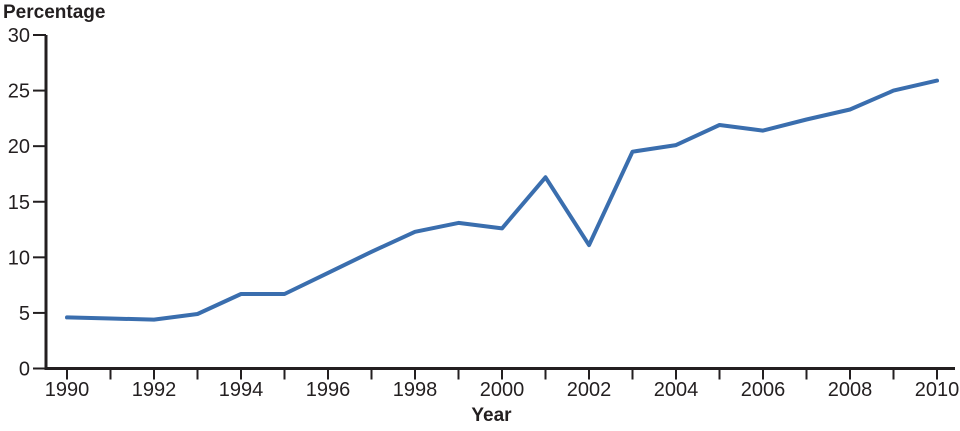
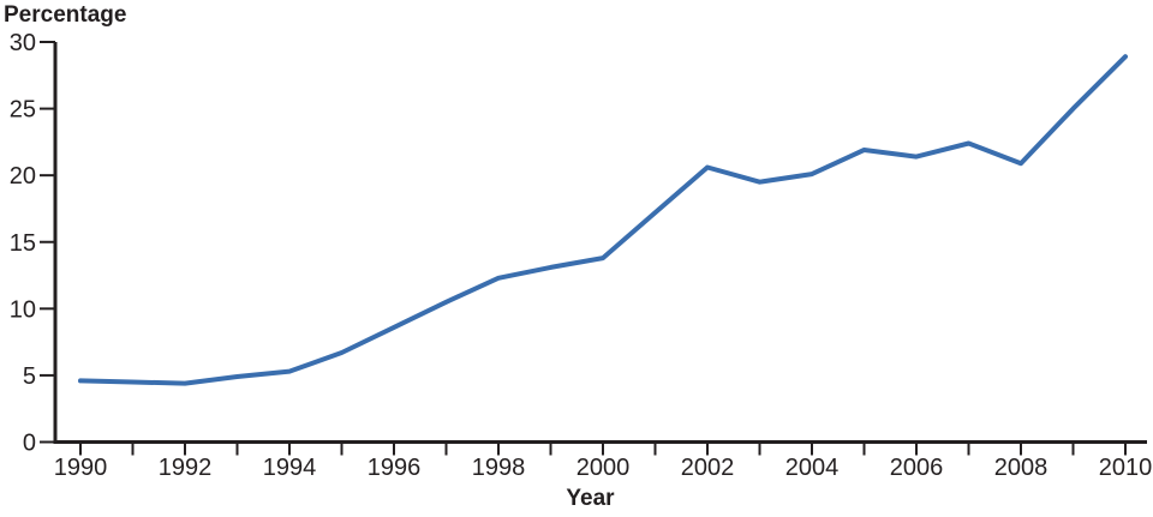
1994: 6.7 -> 5.3
2000: 12.6 -> 13.8
2002: 11.1 -> 20.6
2008: 23.3 -> 20.9
2010: 25.9 -> 28.9
